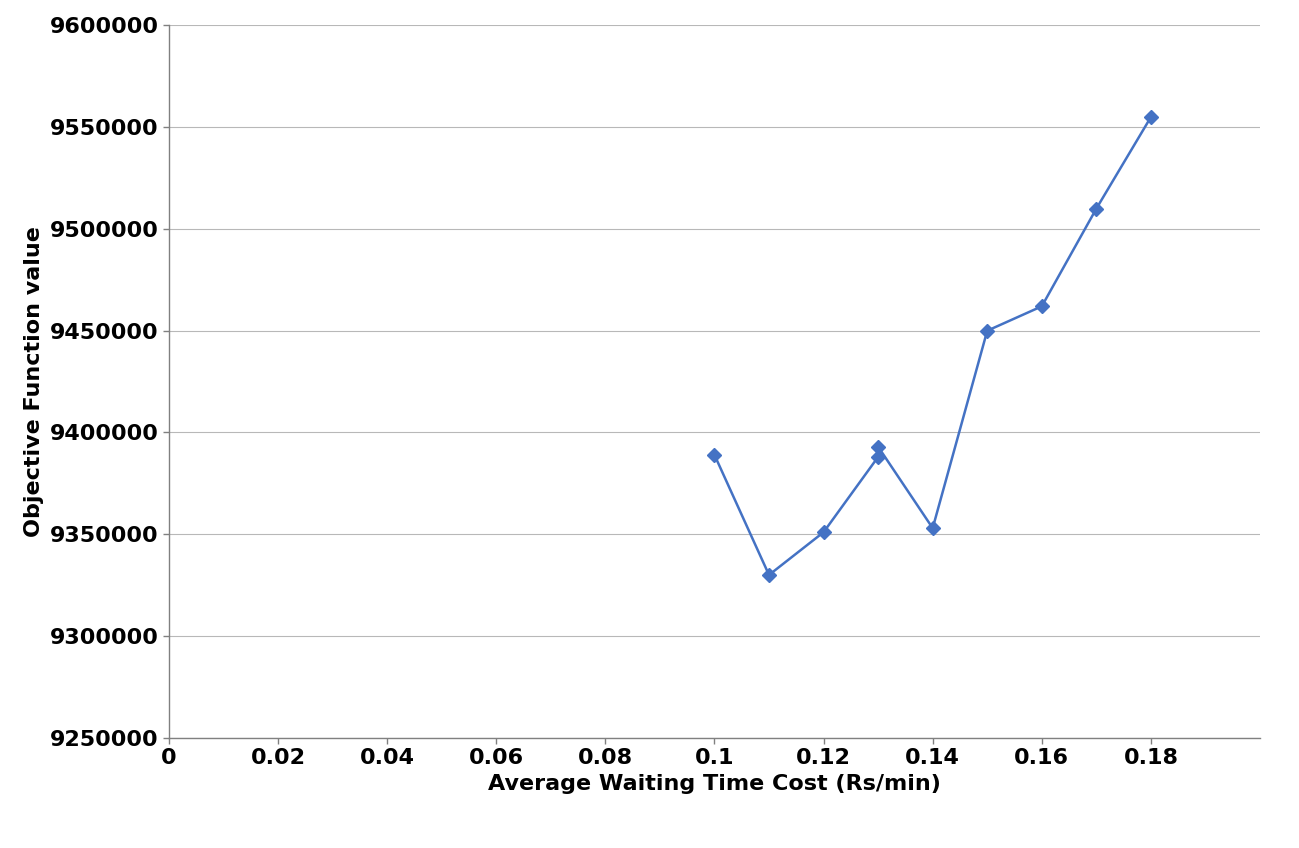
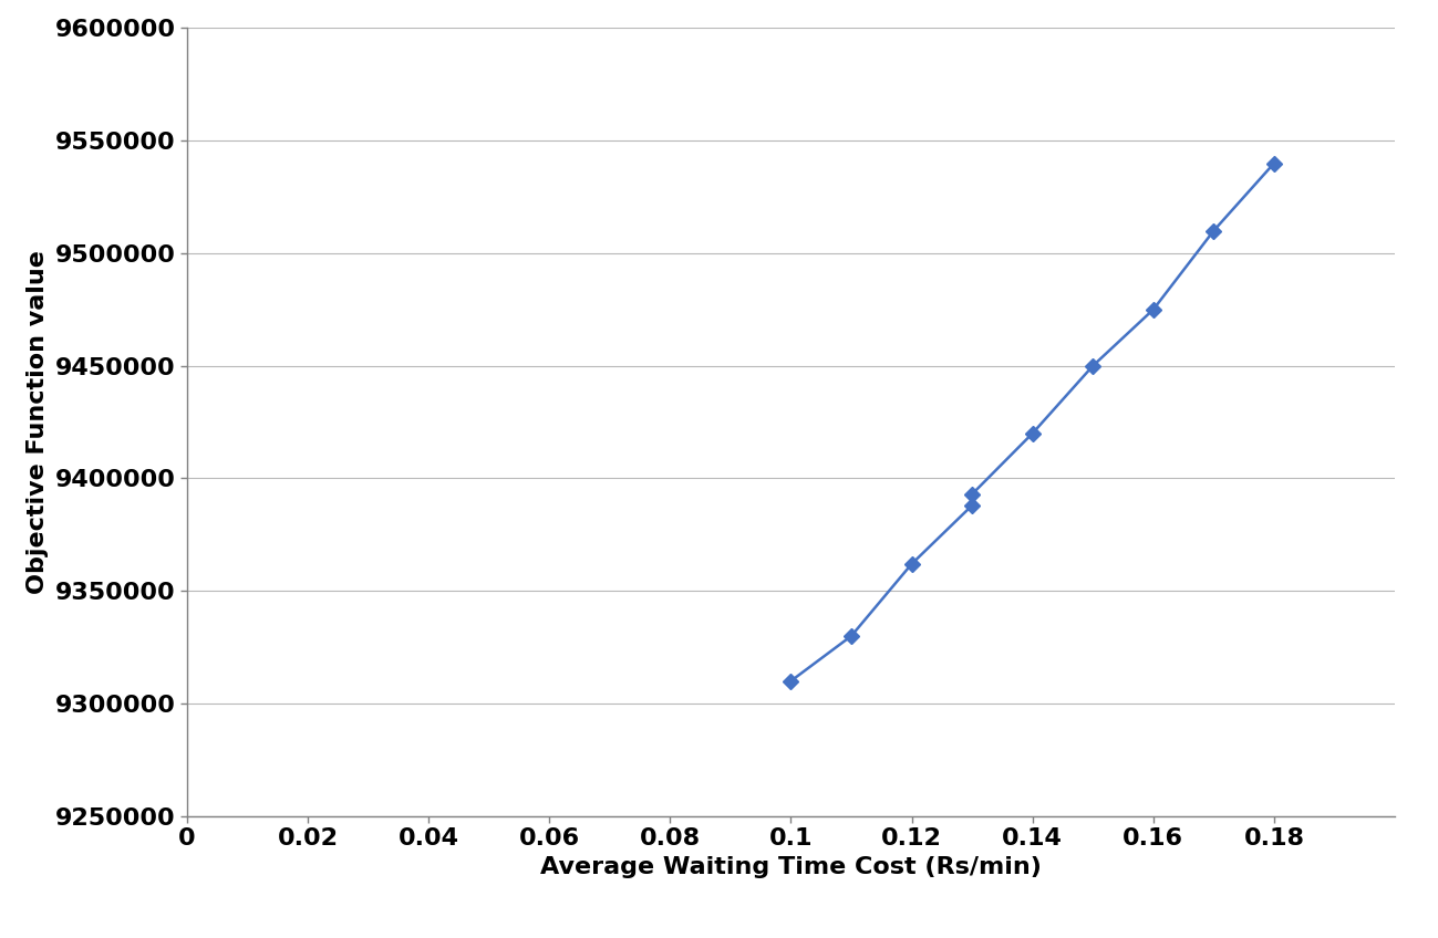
0.1: 9389000 -> 9310000
0.12: 9351000 -> 9362000
0.14: 9353000 -> 9420000
0.16: 9462000 -> 9475000
0.18: 9555000 -> 9540000
